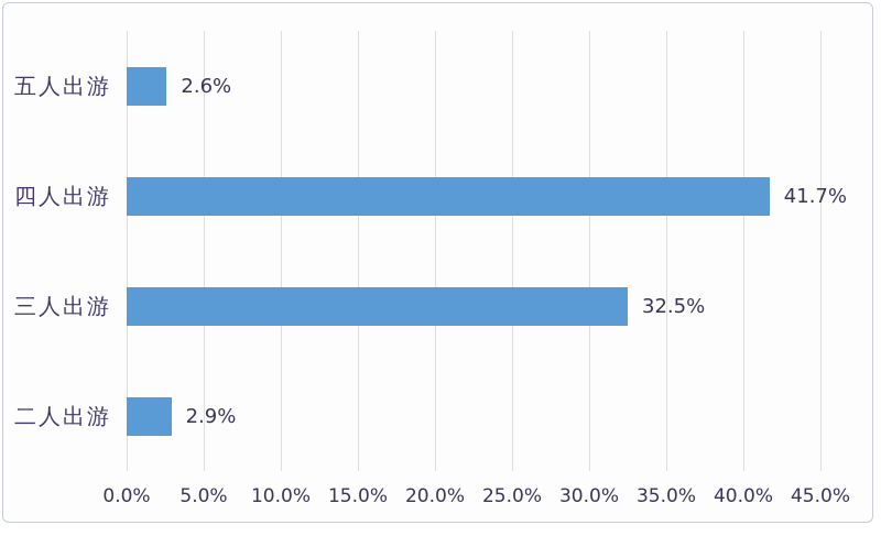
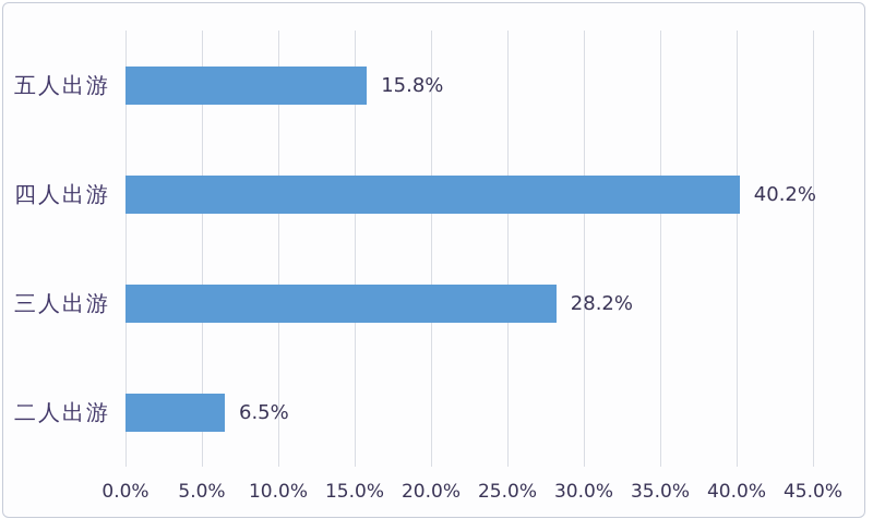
五人出游: 2.6% -> 15.8%
四人出游: 41.7% -> 40.2%
三人出游: 32.5% -> 28.2%
二人出游: 2.9% -> 6.5%
